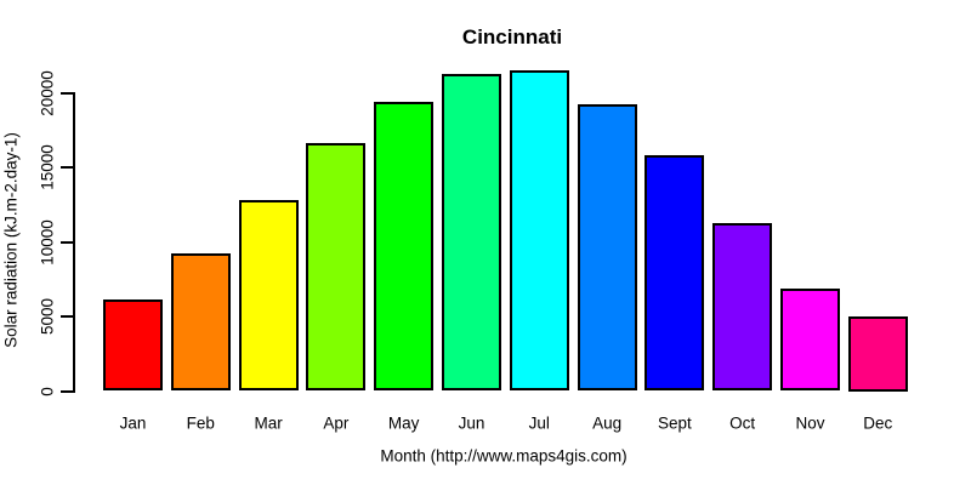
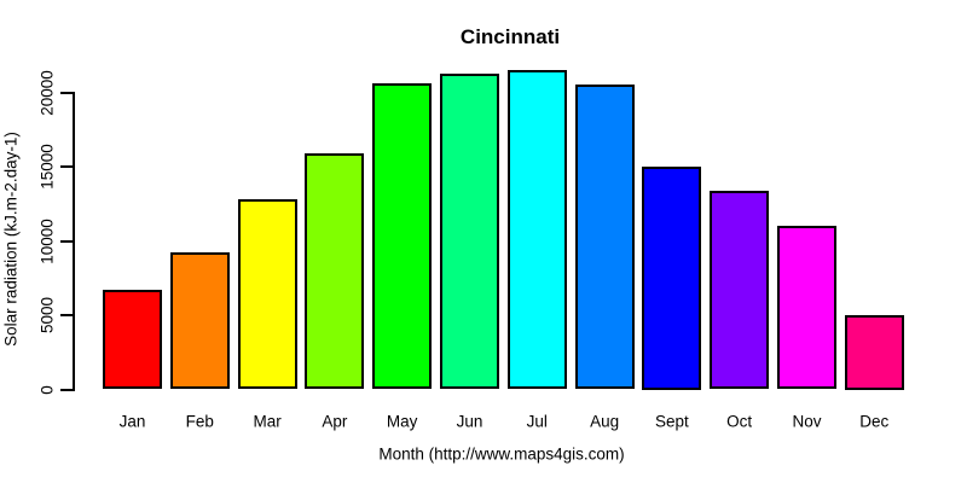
Jan: 6100 -> 6700
Apr: 16600 -> 15900
May: 19400 -> 20600
Aug: 19200 -> 20500
Sept: 15800 -> 15000
Oct: 11300 -> 13400
Nov: 6900 -> 11000
